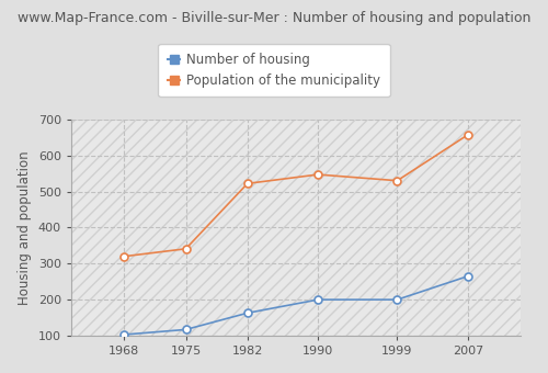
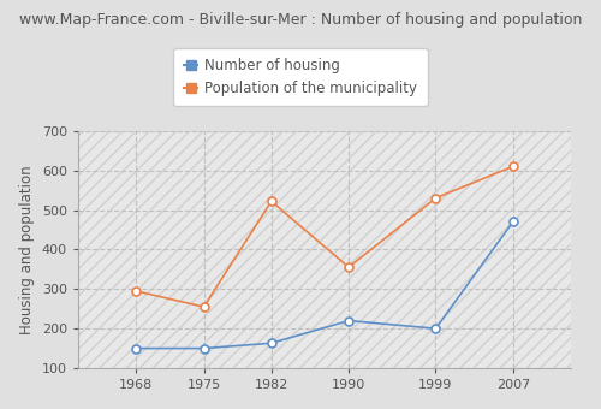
Number of housing/1968: 103 -> 150
Population of the municipality/1968: 320 -> 295
Number of housing/1975: 117 -> 150
Population of the municipality/1975: 341 -> 255
Number of housing/1990: 200 -> 220
Population of the municipality/1990: 547 -> 355
Number of housing/2007: 265 -> 470
Population of the municipality/2007: 657 -> 610
